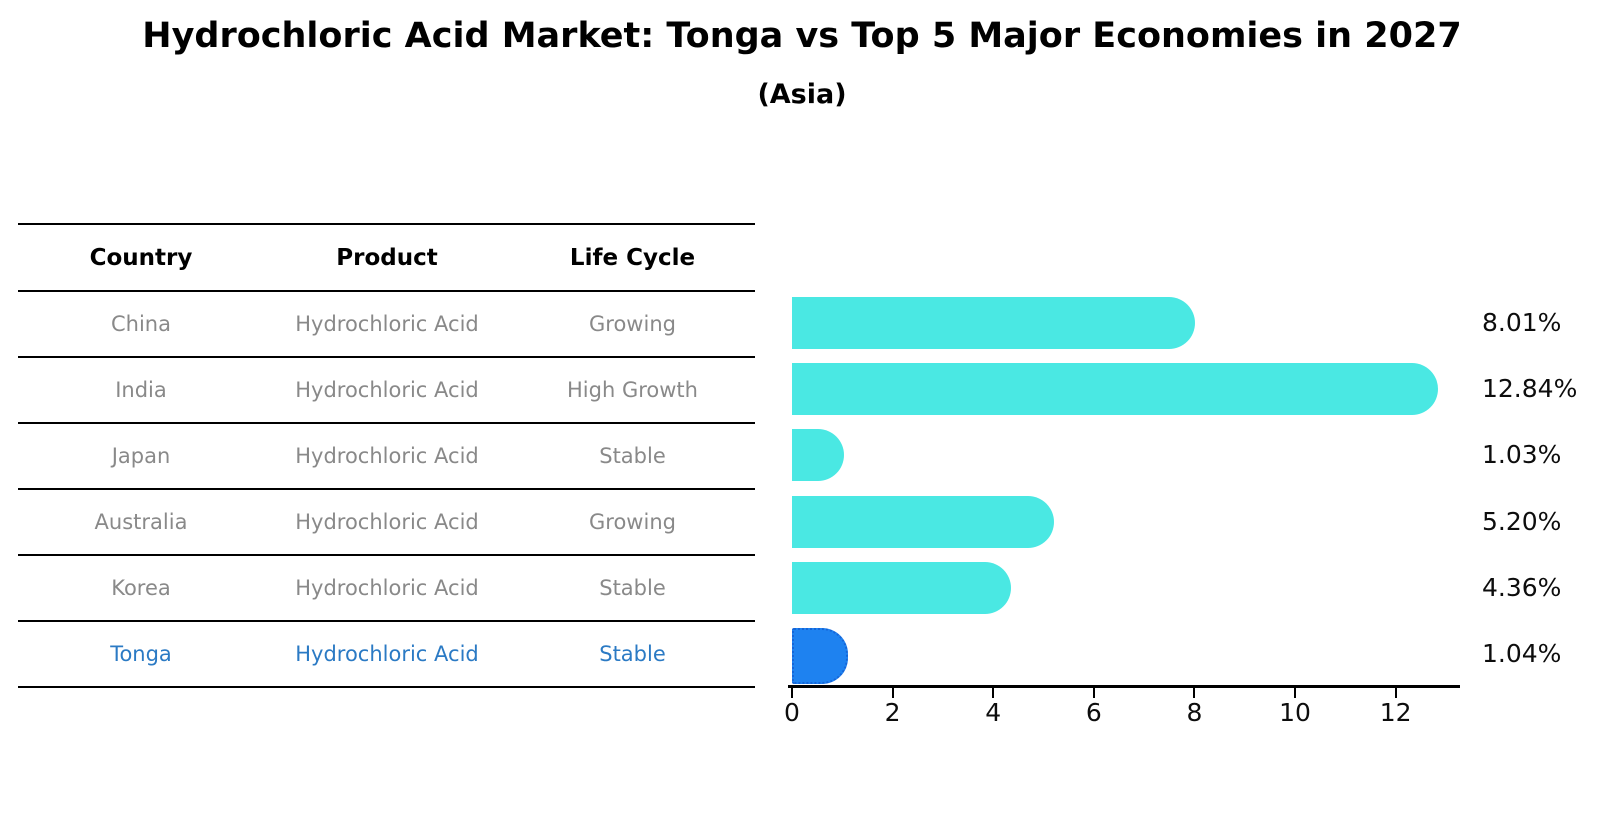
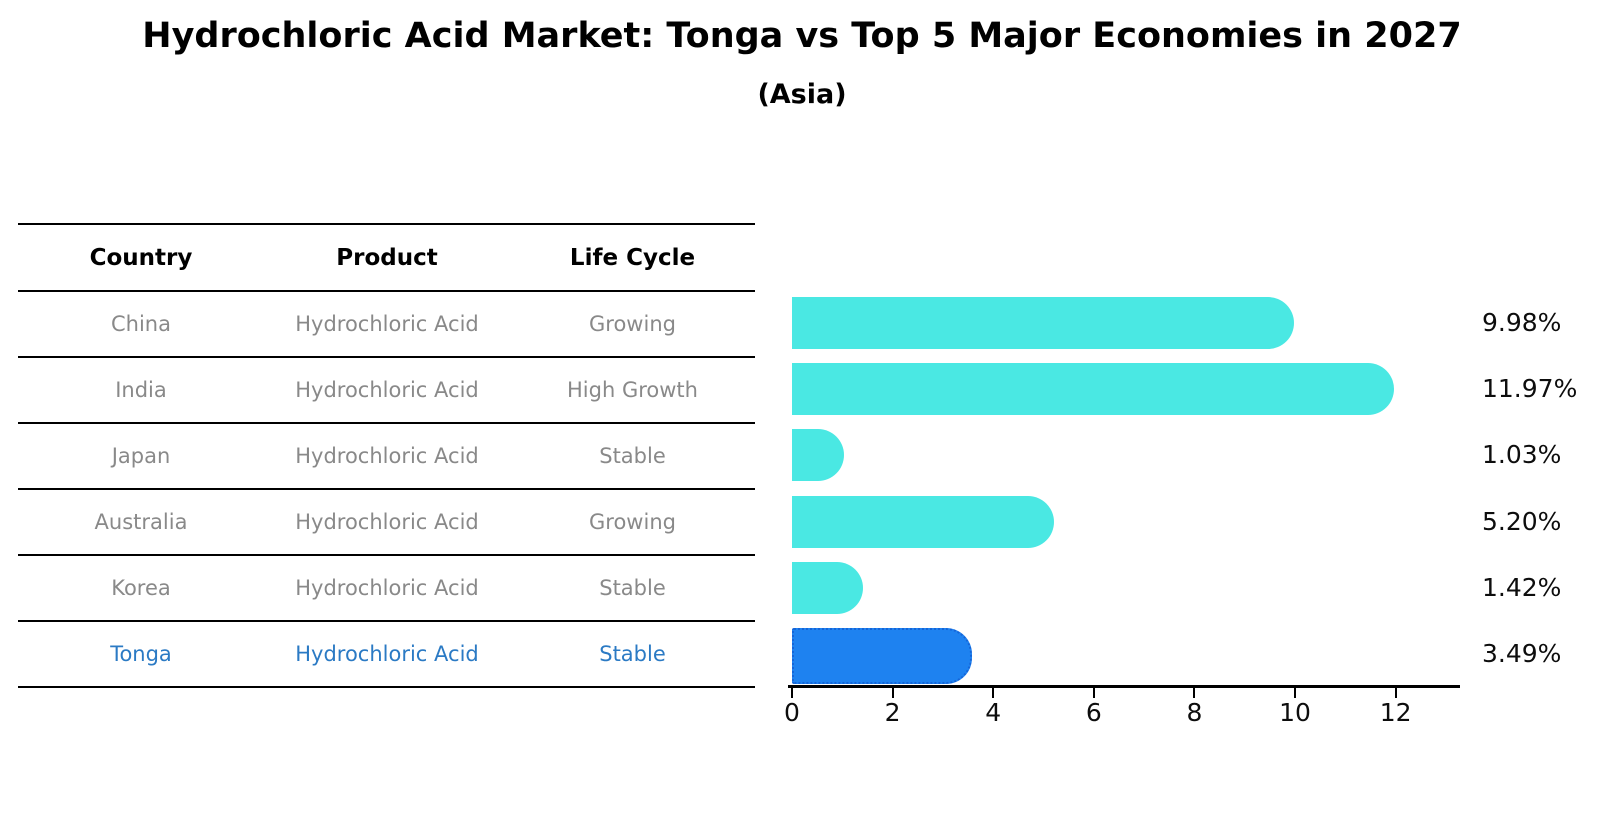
China: 8.01% -> 9.98%
India: 12.84% -> 11.97%
Korea: 4.36% -> 1.42%
Tonga: 1.04% -> 3.49%
